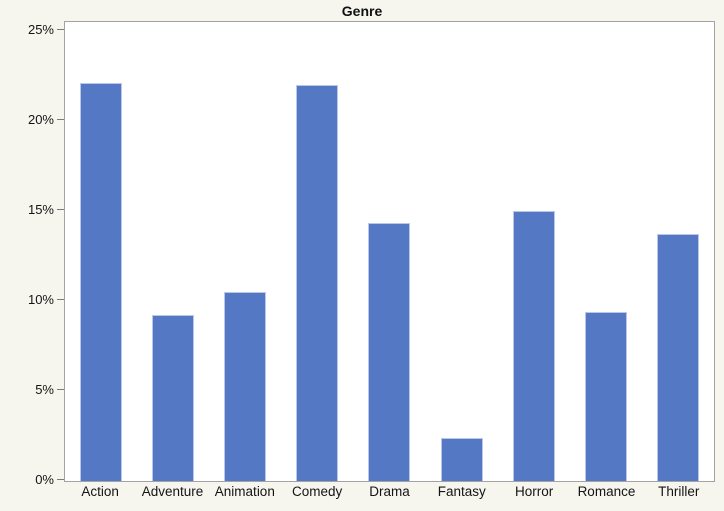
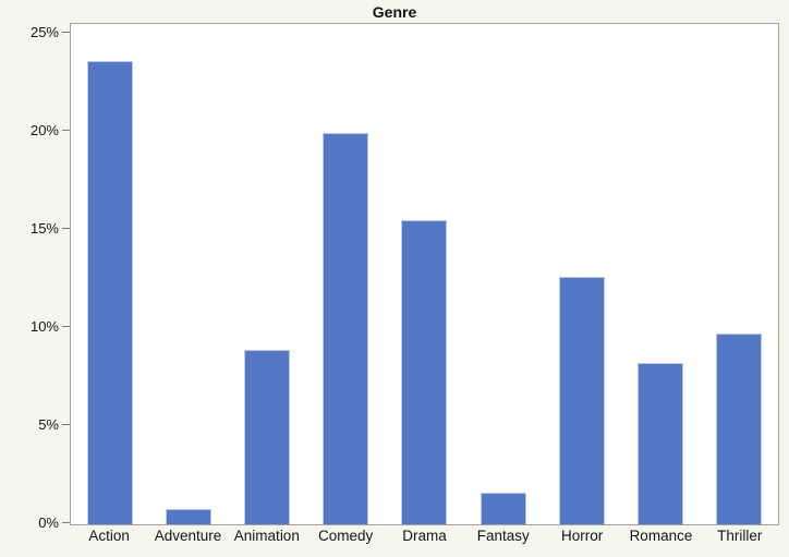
Action: 22.1% -> 23.6%
Adventure: 9.2% -> 0.8%
Animation: 10.5% -> 8.9%
Comedy: 22.0% -> 19.9%
Drama: 14.3% -> 15.5%
Fantasy: 2.4% -> 1.6%
Horror: 15.0% -> 12.6%
Romance: 9.4% -> 8.2%
Thriller: 13.7% -> 9.7%
